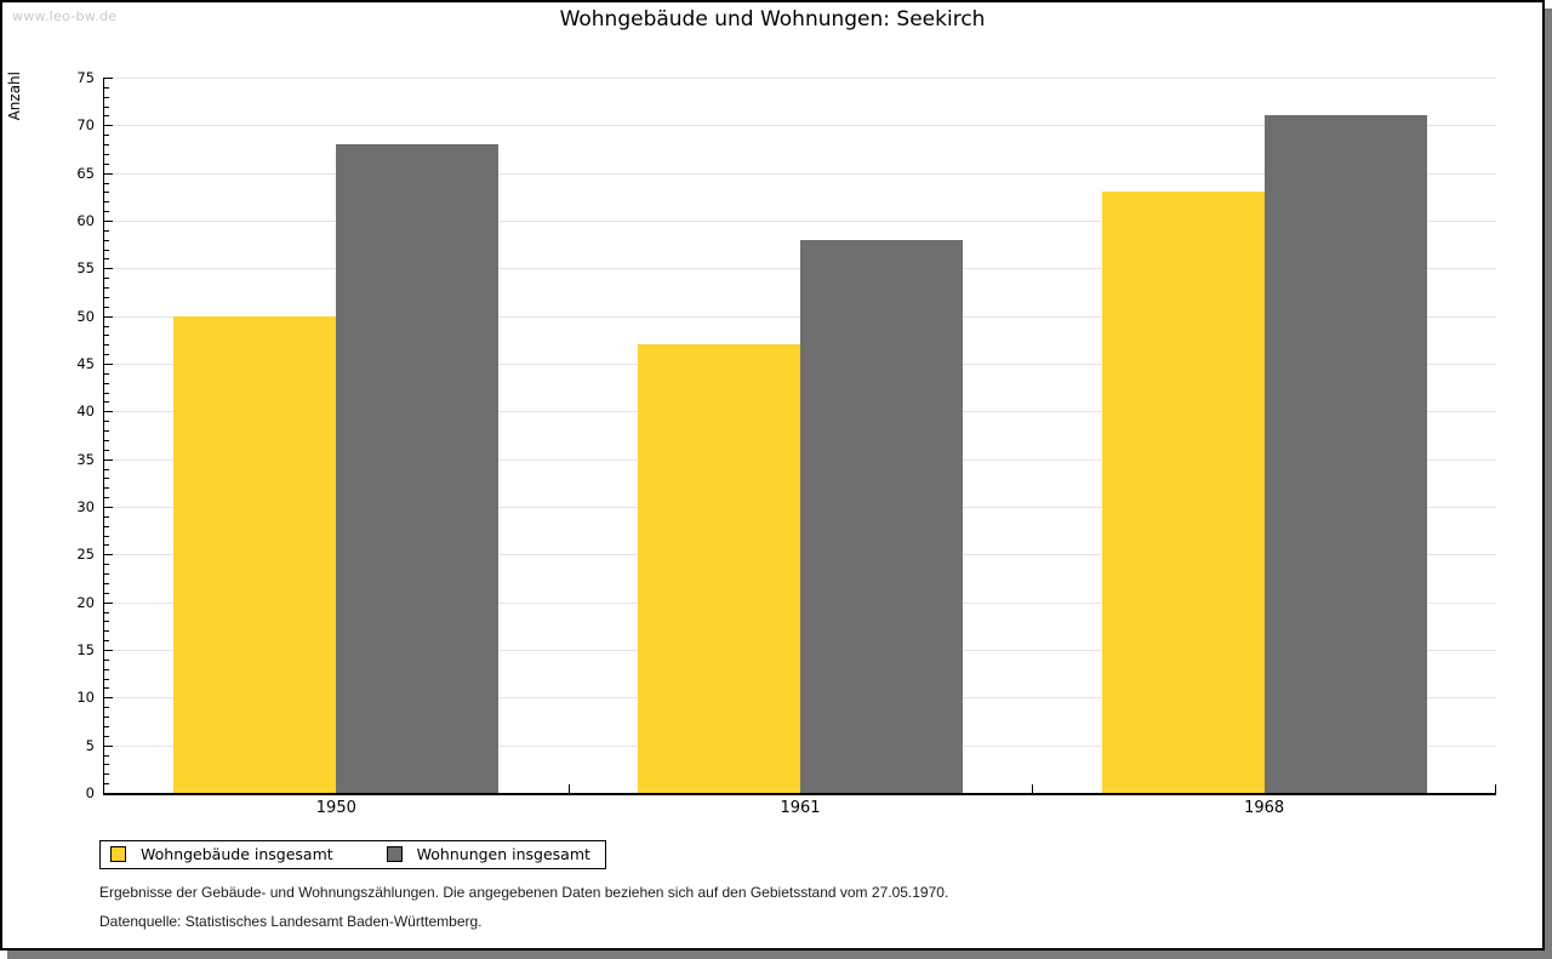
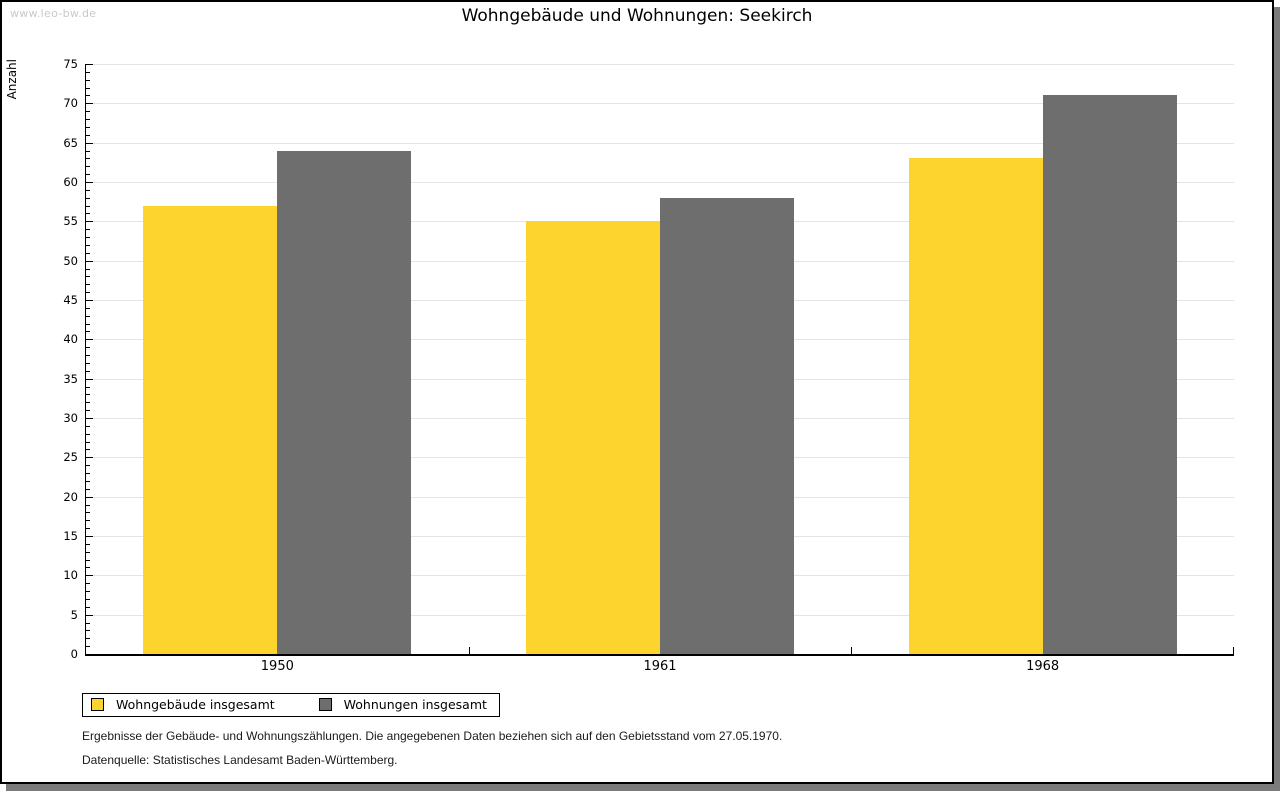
Wohngebäude insgesamt/1950: 50 -> 57
Wohnungen insgesamt/1950: 68 -> 64
Wohngebäude insgesamt/1961: 47 -> 55
